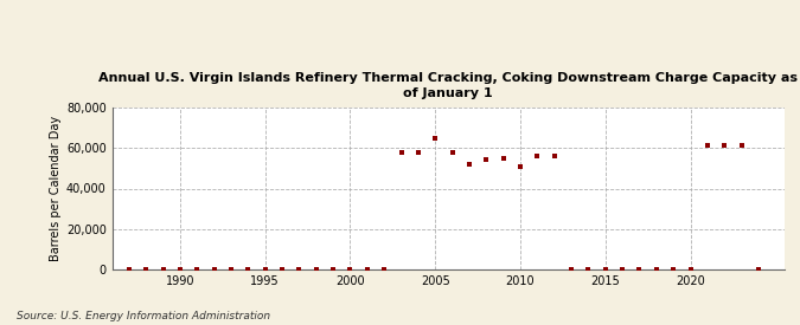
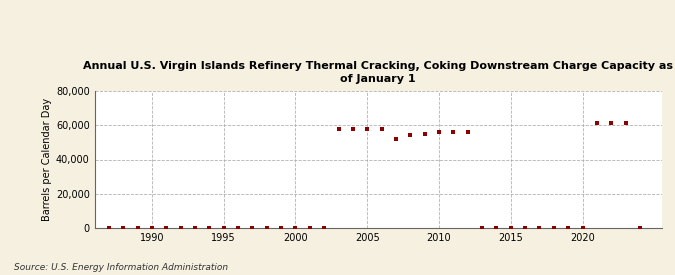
2005: 65,000 -> 58,000
2010: 51,000 -> 56,000
